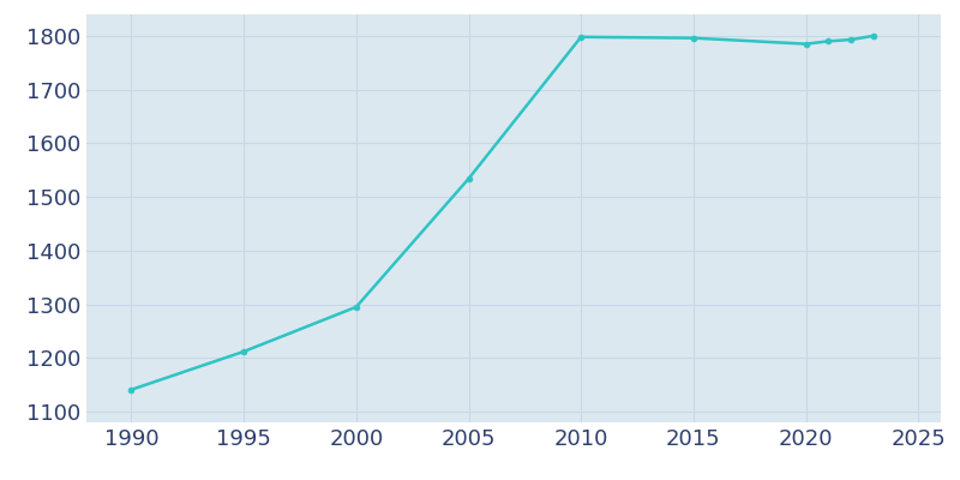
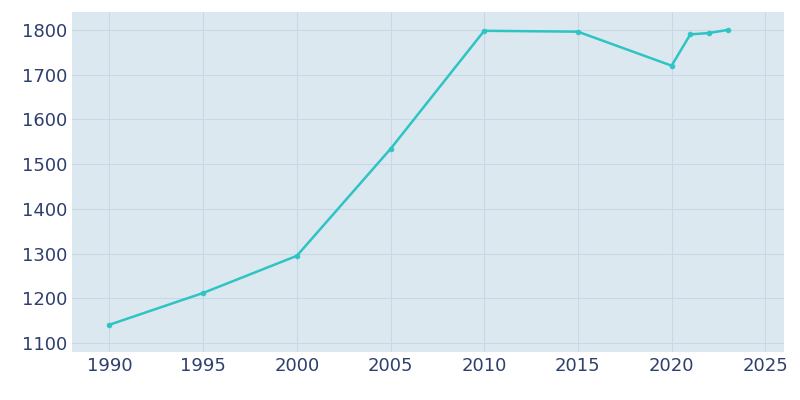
2020: 1785 -> 1720
